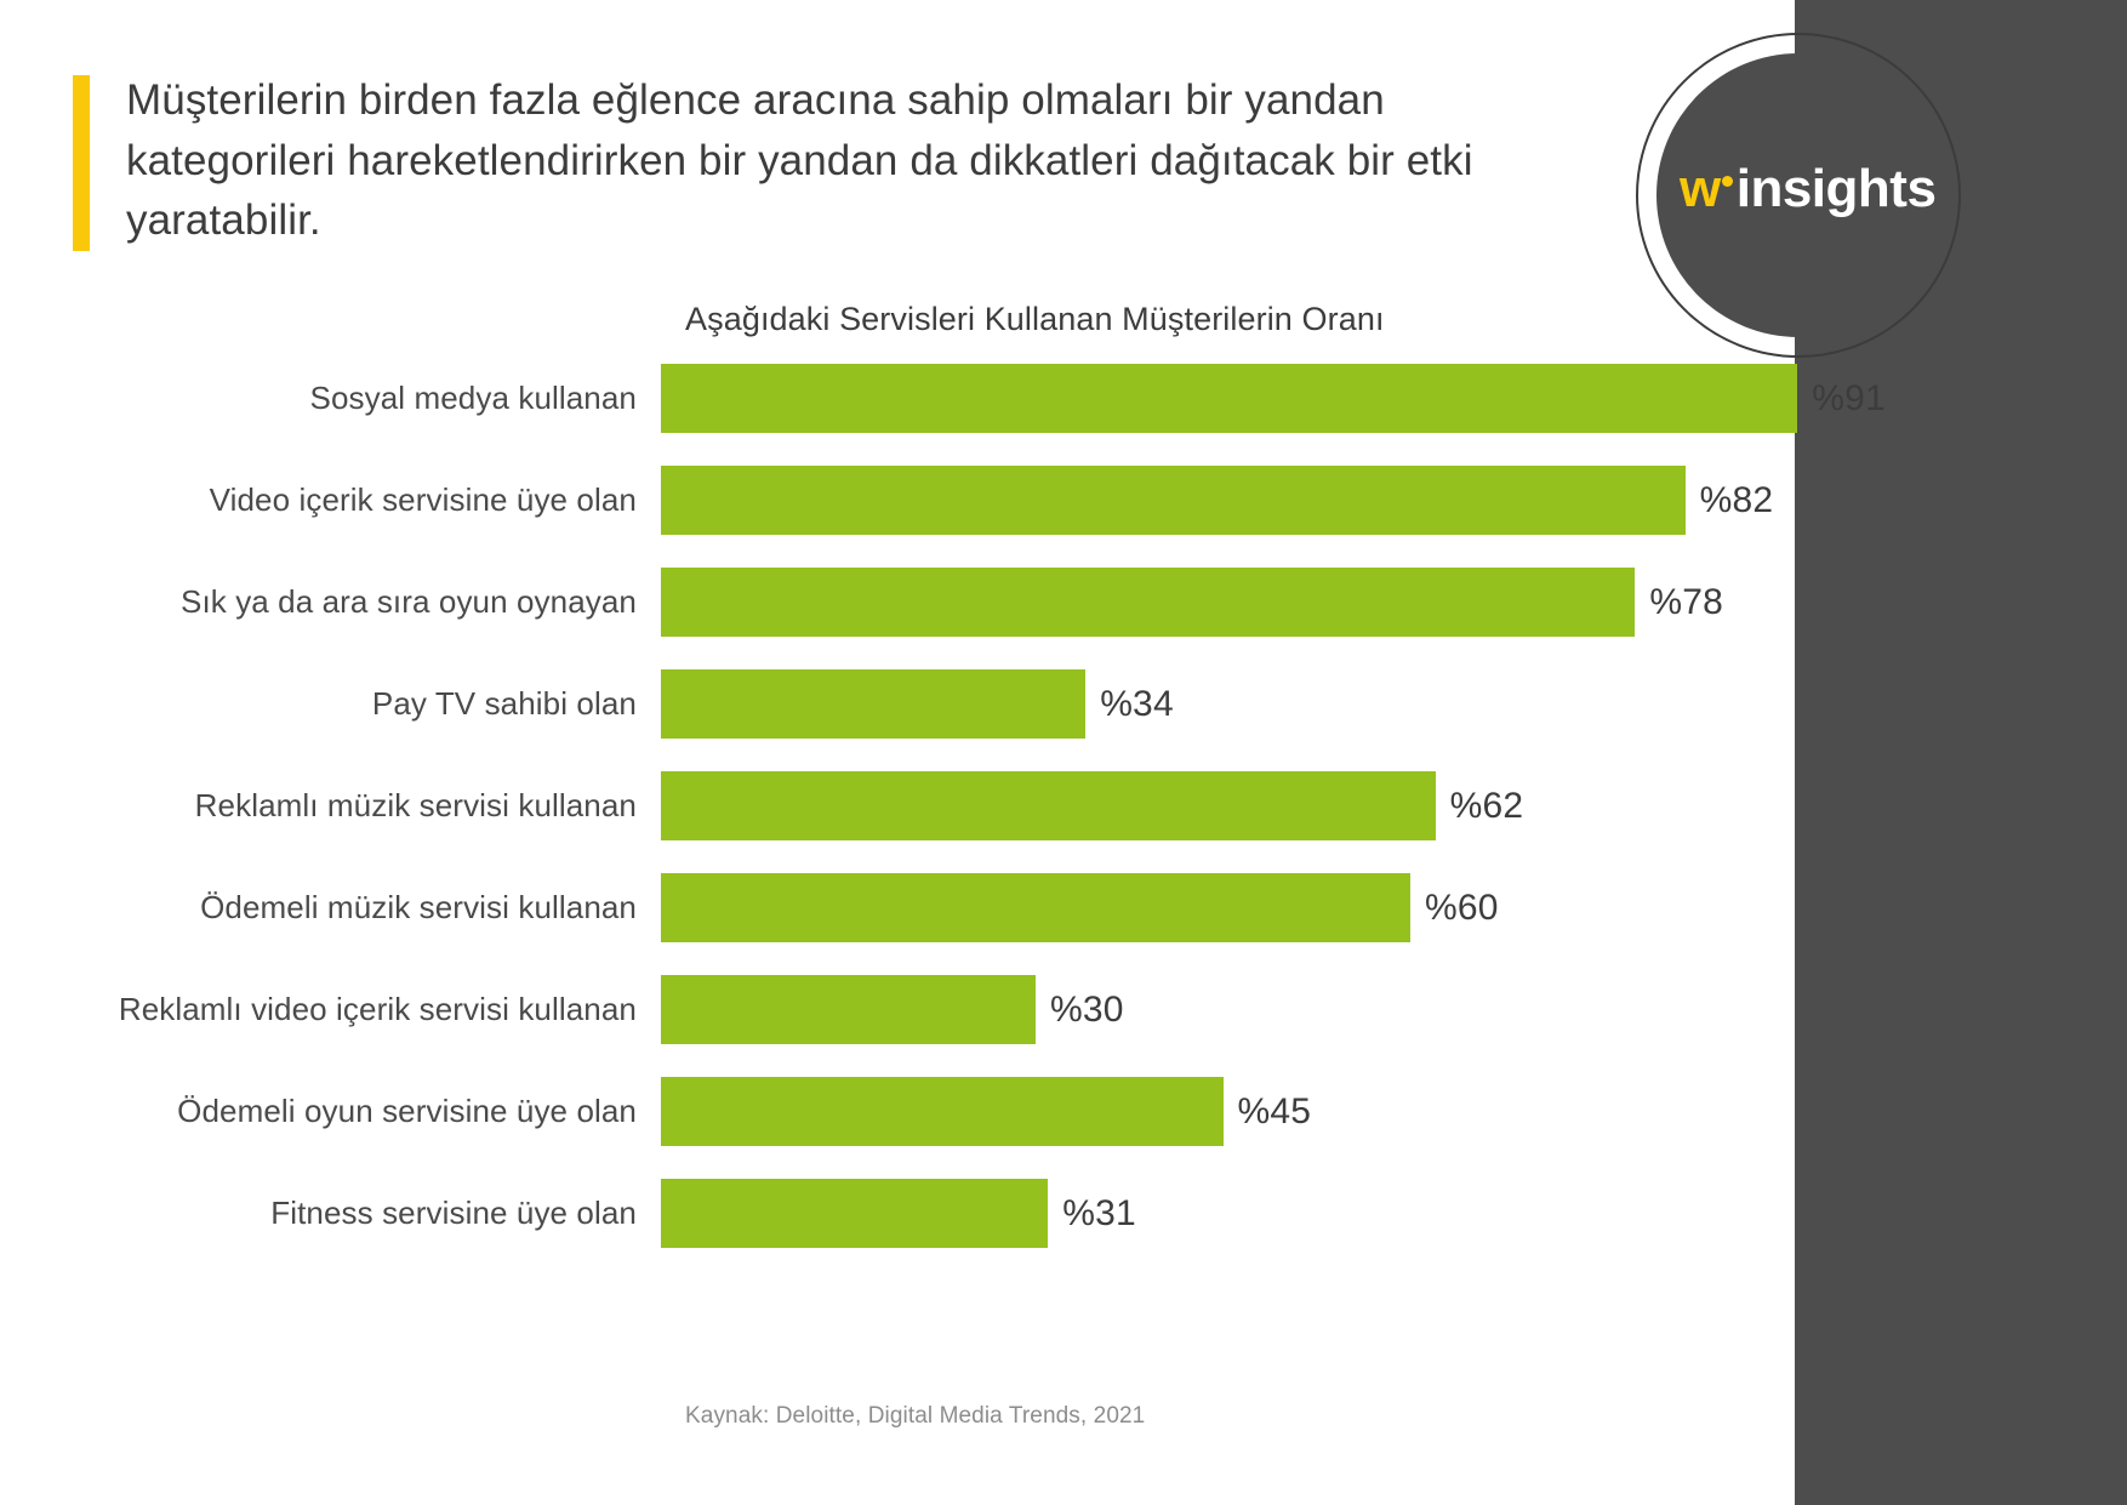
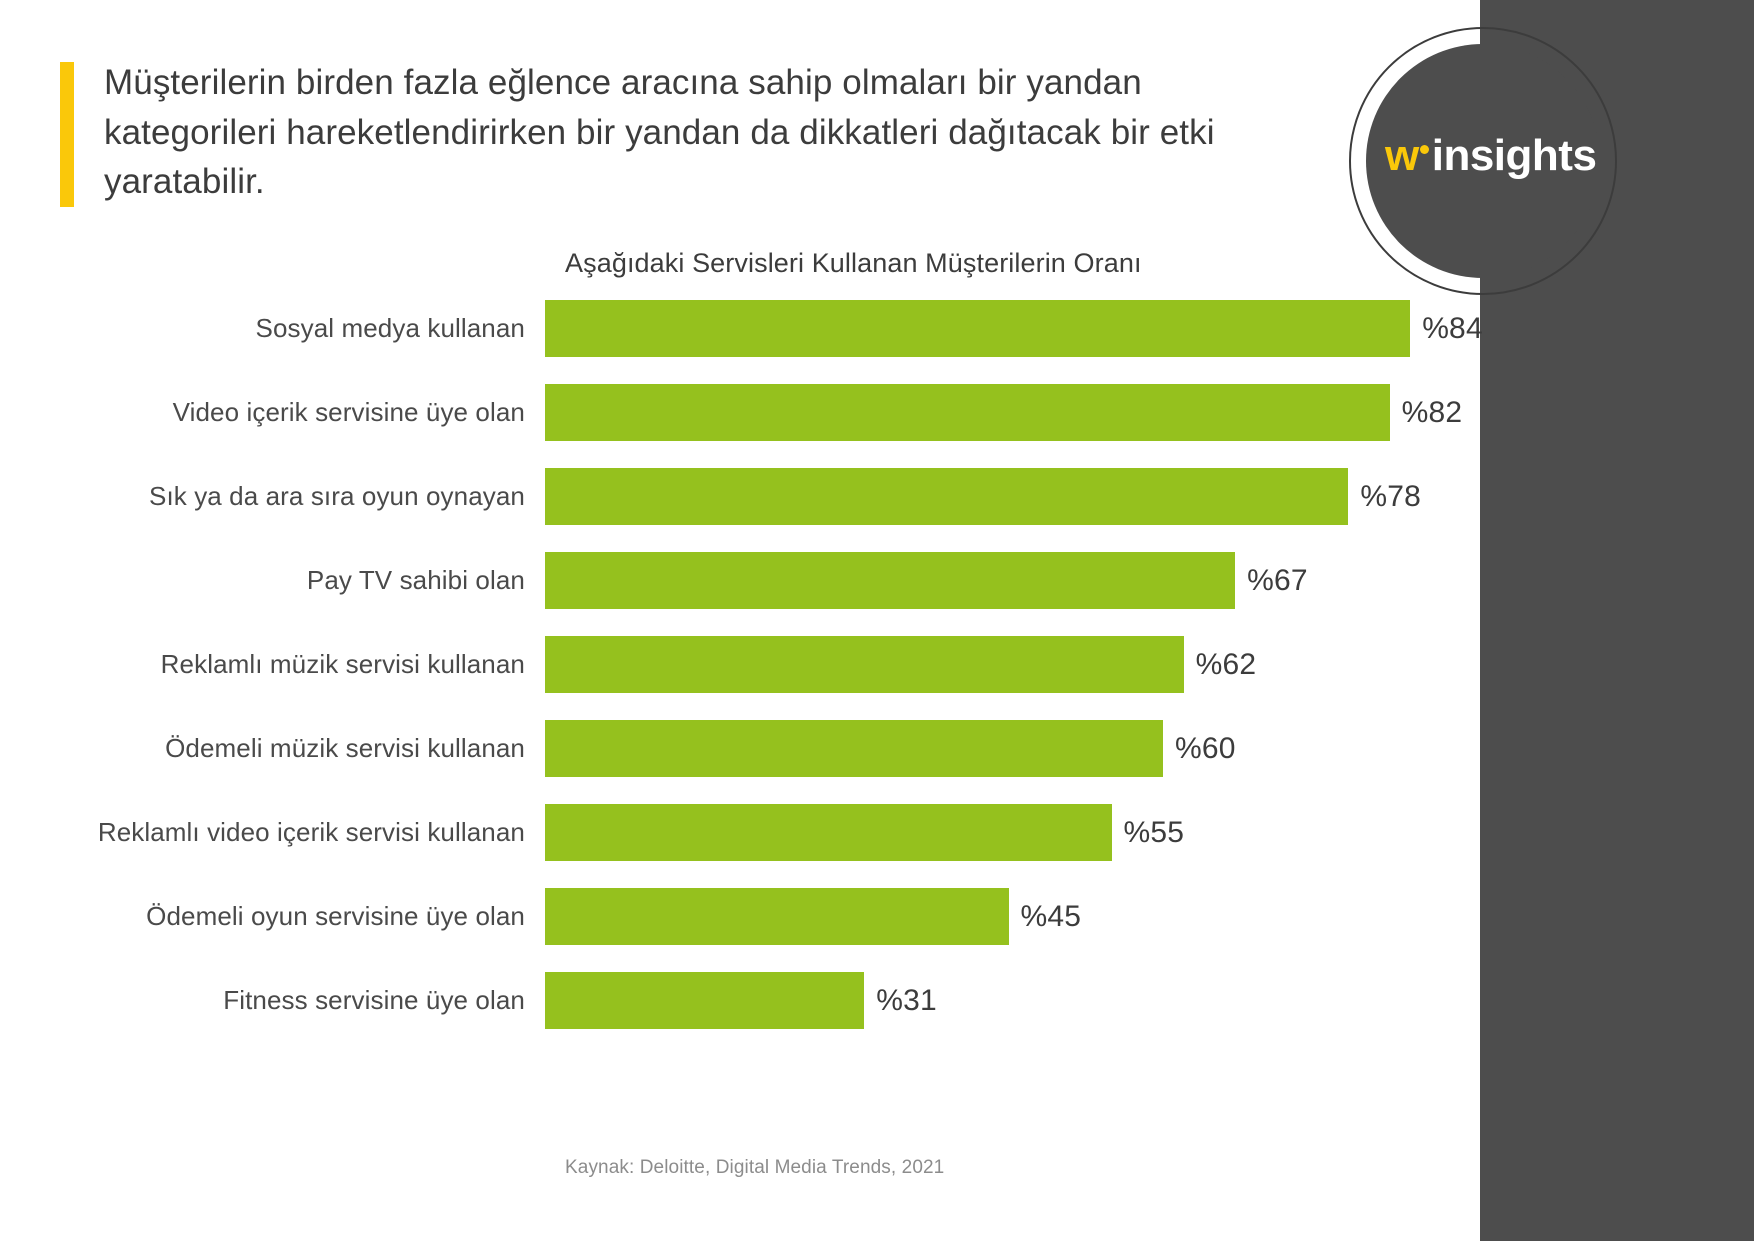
Sosyal medya kullanan: 91 -> 84
Pay TV sahibi olan: 34 -> 67
Reklamlı video içerik servisi kullanan: 30 -> 55
